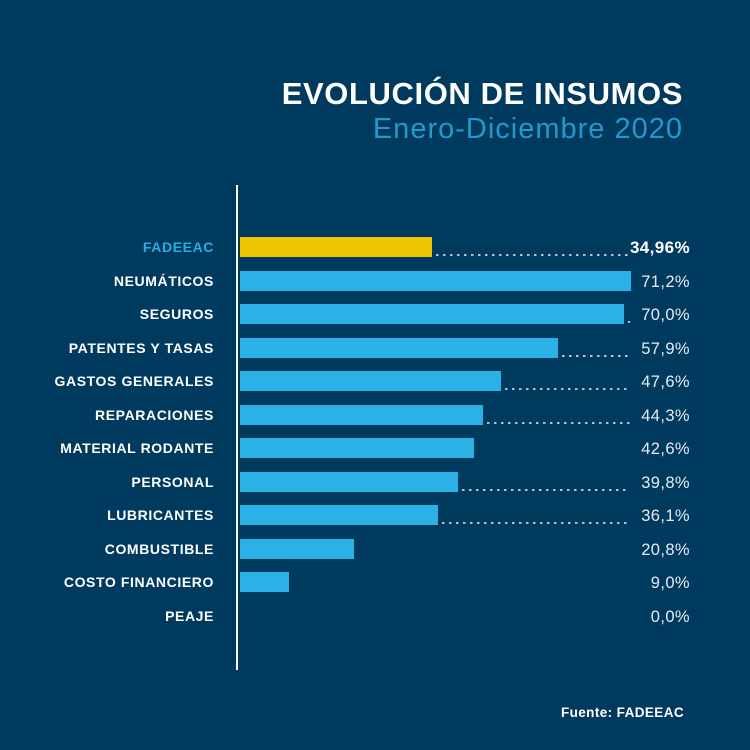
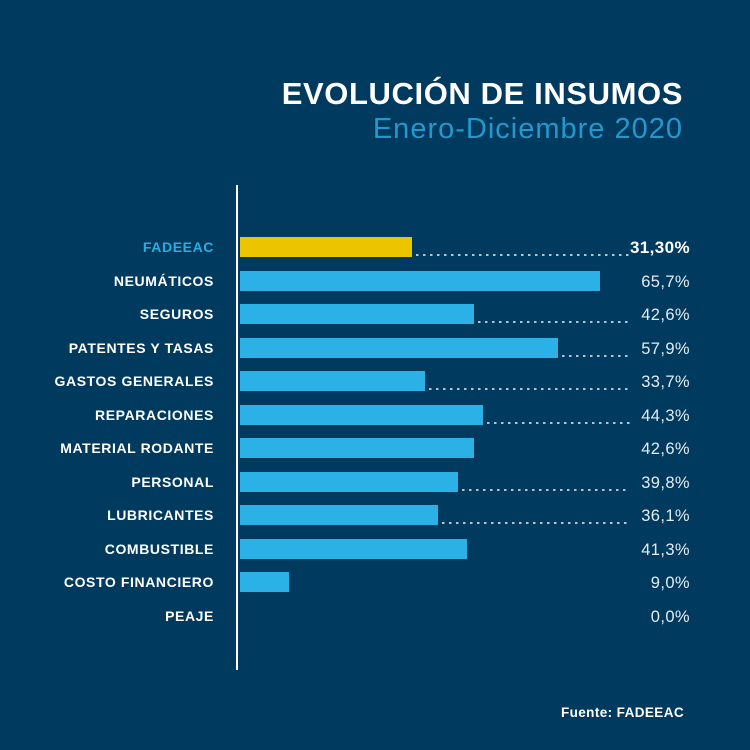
FADEEAC: 34,96% -> 31,30%
NEUMÁTICOS: 71,2% -> 65,7%
SEGUROS: 70,0% -> 42,6%
GASTOS GENERALES: 47,6% -> 33,7%
COMBUSTIBLE: 20,8% -> 41,3%
